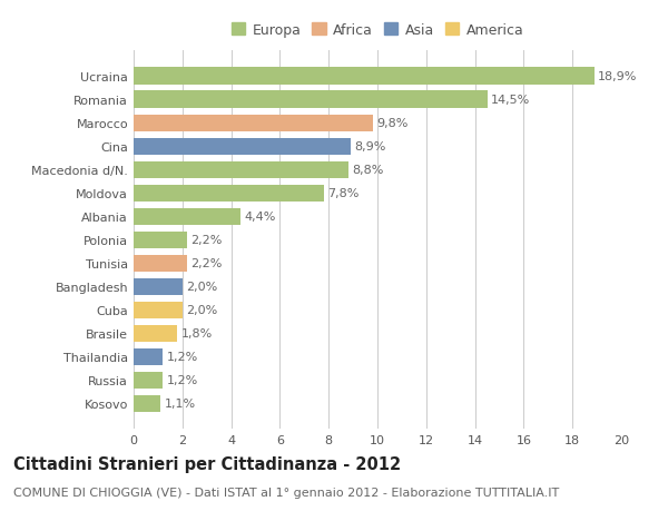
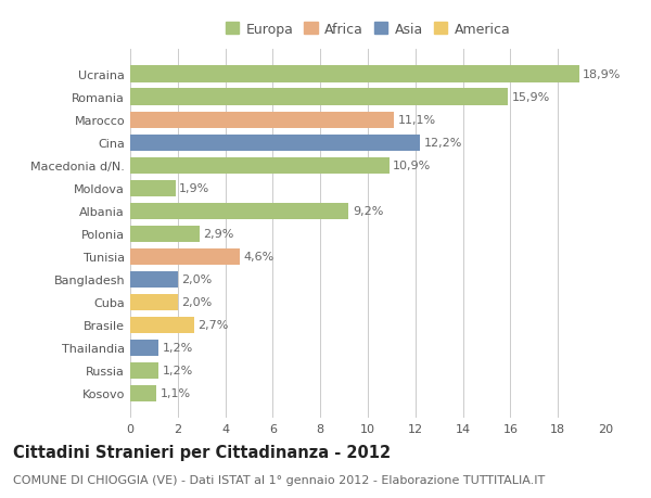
Romania: 14,5% -> 15,9%
Marocco: 9,8% -> 11,1%
Cina: 8,9% -> 12,2%
Macedonia d/N.: 8,8% -> 10,9%
Moldova: 7,8% -> 1,9%
Albania: 4,4% -> 9,2%
Polonia: 2,2% -> 2,9%
Tunisia: 2,2% -> 4,6%
Brasile: 1,8% -> 2,7%
